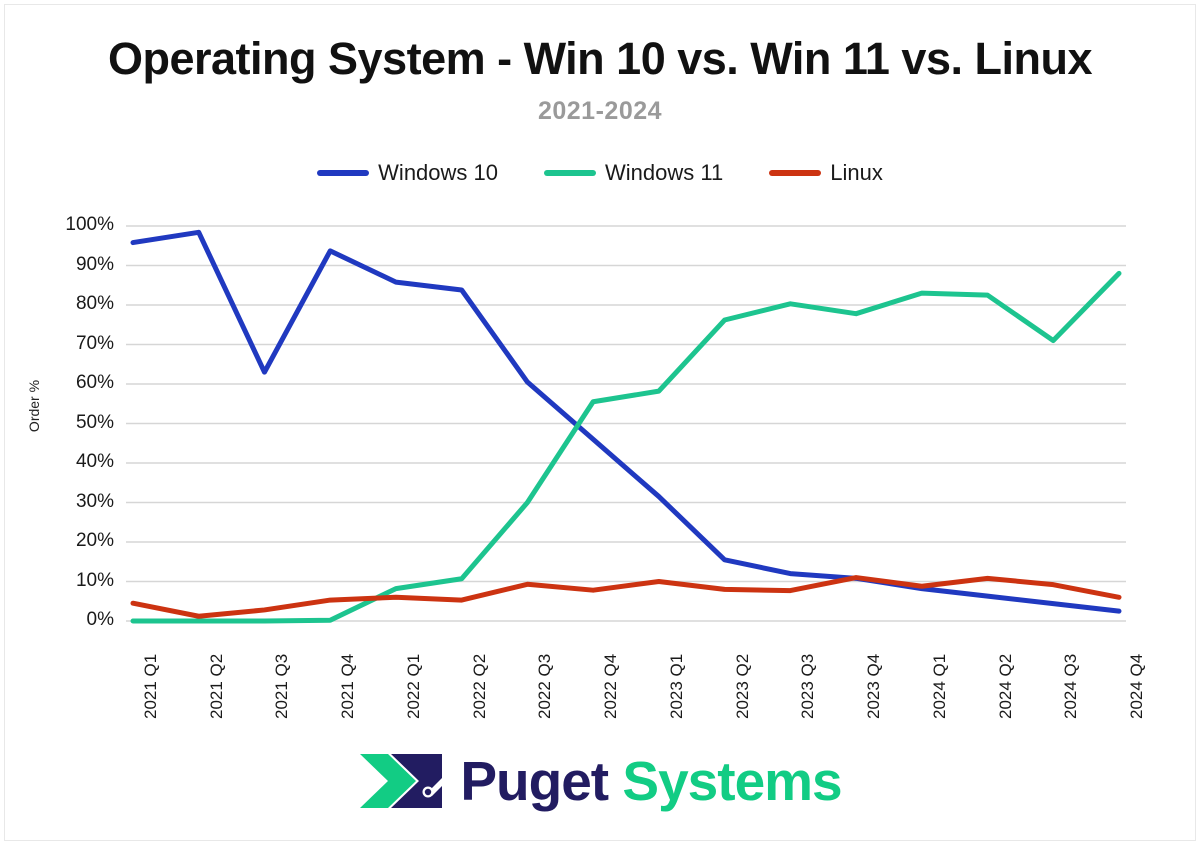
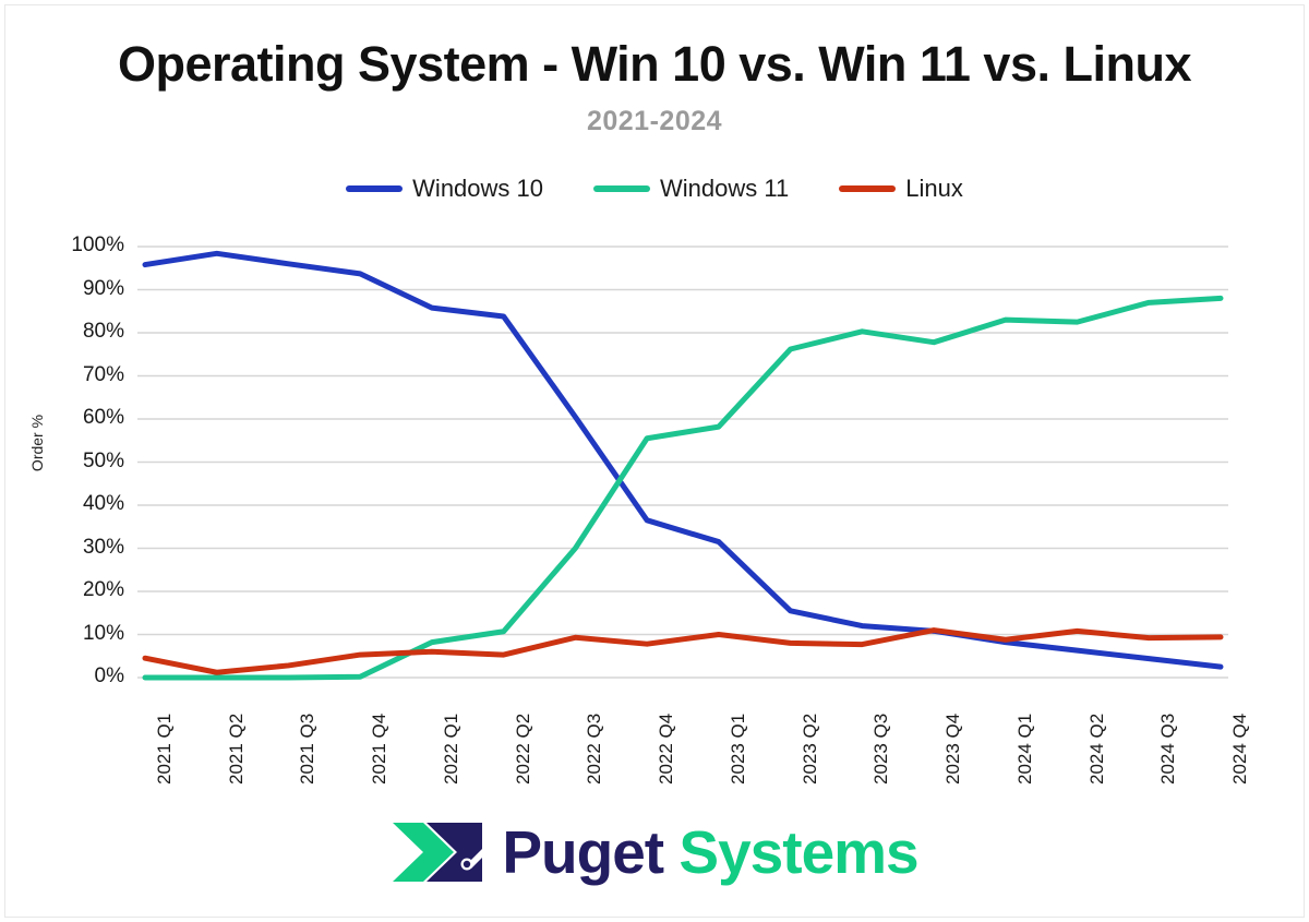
Windows 10/2021 Q3: 63% -> 96%
Windows 10/2022 Q4: 46% -> 36%
Windows 11/2024 Q3: 71% -> 87%
Linux/2024 Q4: 6% -> 9%
